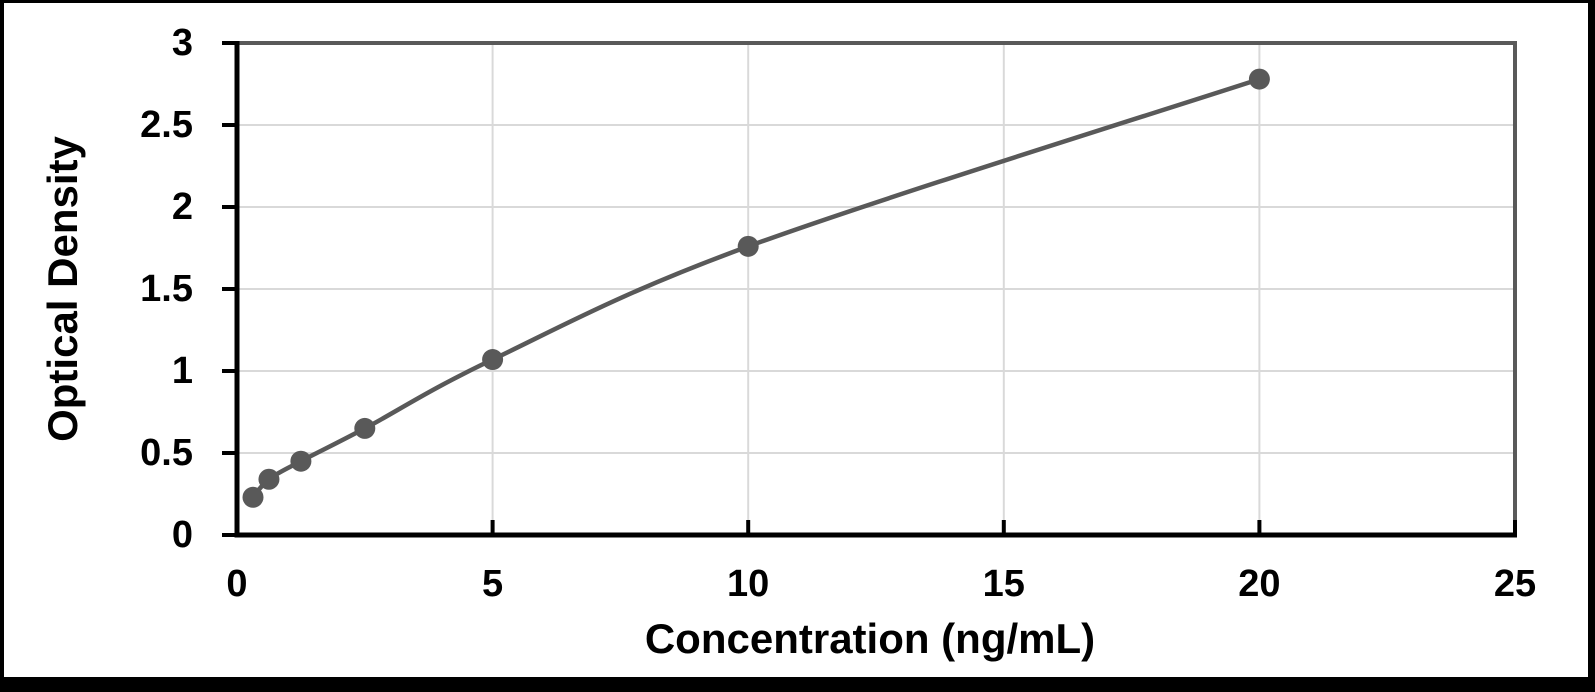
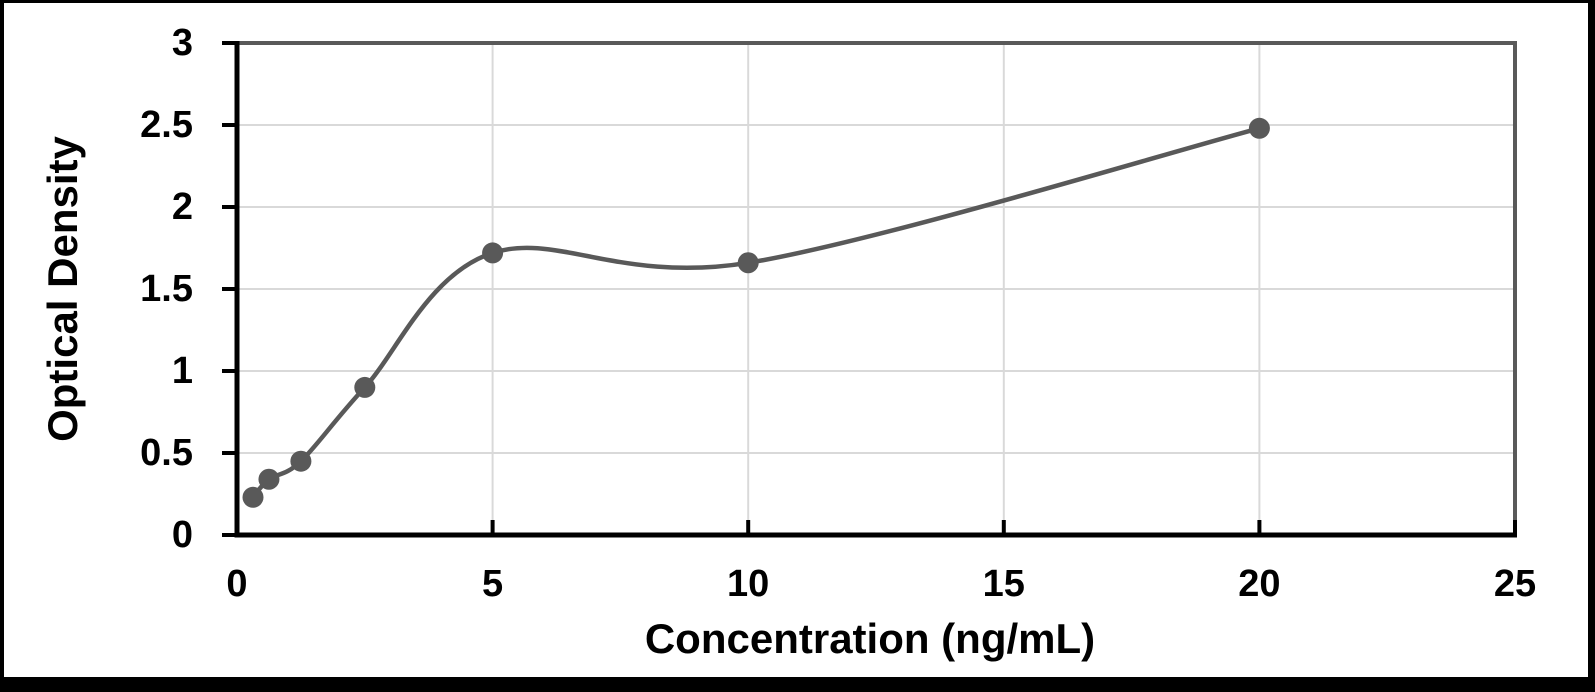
2.5: 0.65 -> 0.90
5: 1.07 -> 1.72
10: 1.76 -> 1.66
20: 2.78 -> 2.48
